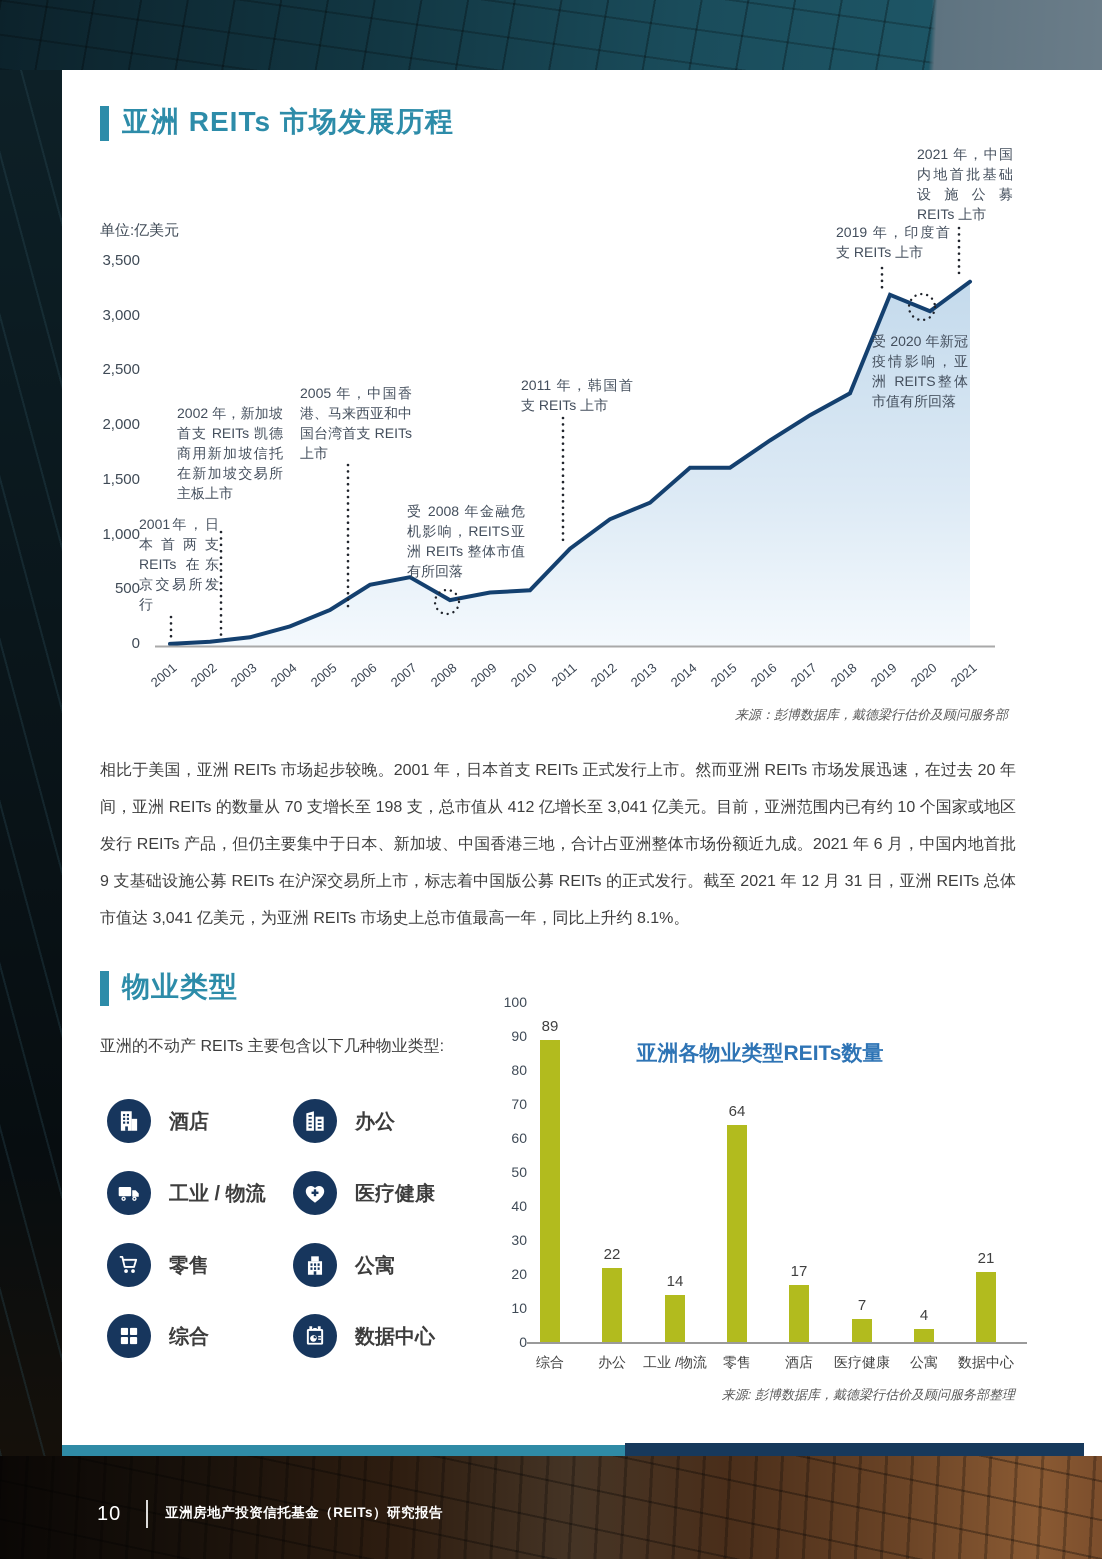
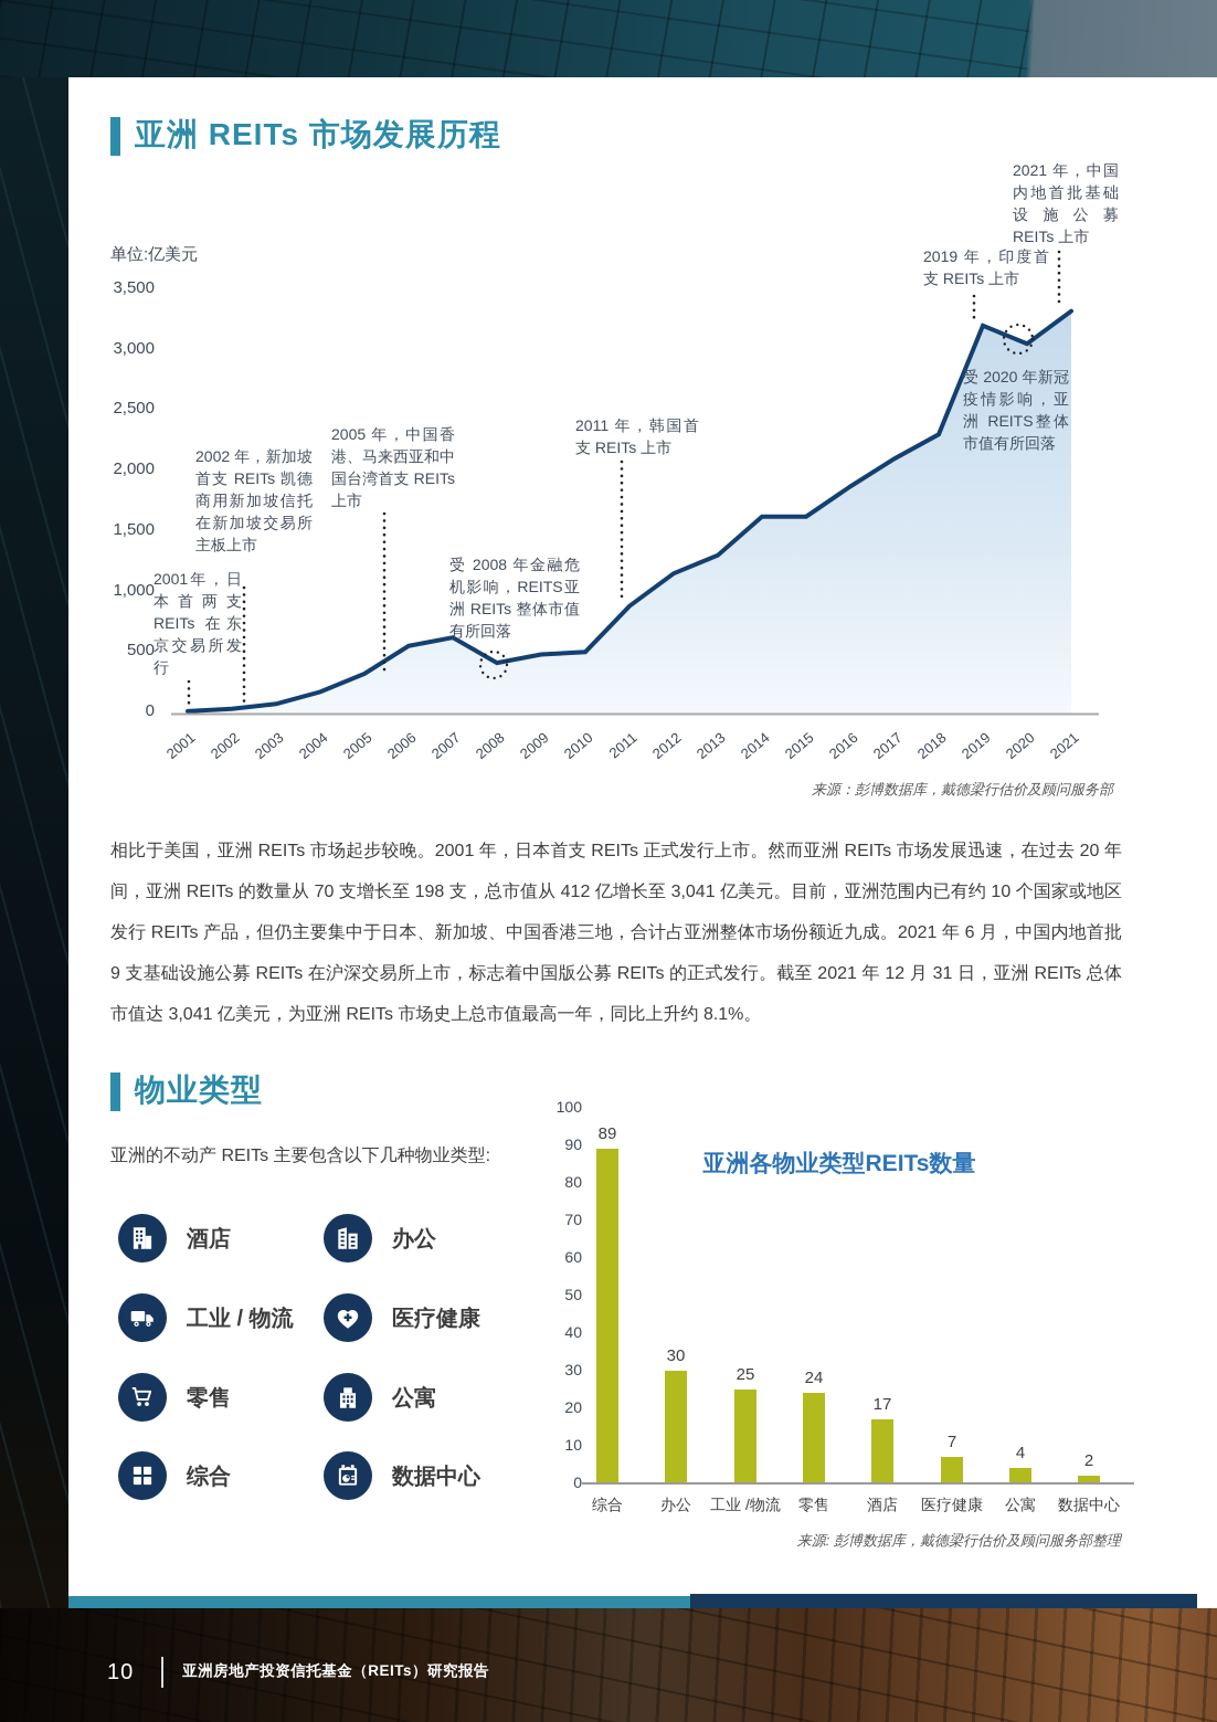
亚洲各物业类型REITs数量/办公: 22 -> 30
亚洲各物业类型REITs数量/工业 /物流: 14 -> 25
亚洲各物业类型REITs数量/零售: 64 -> 24
亚洲各物业类型REITs数量/数据中心: 21 -> 2
